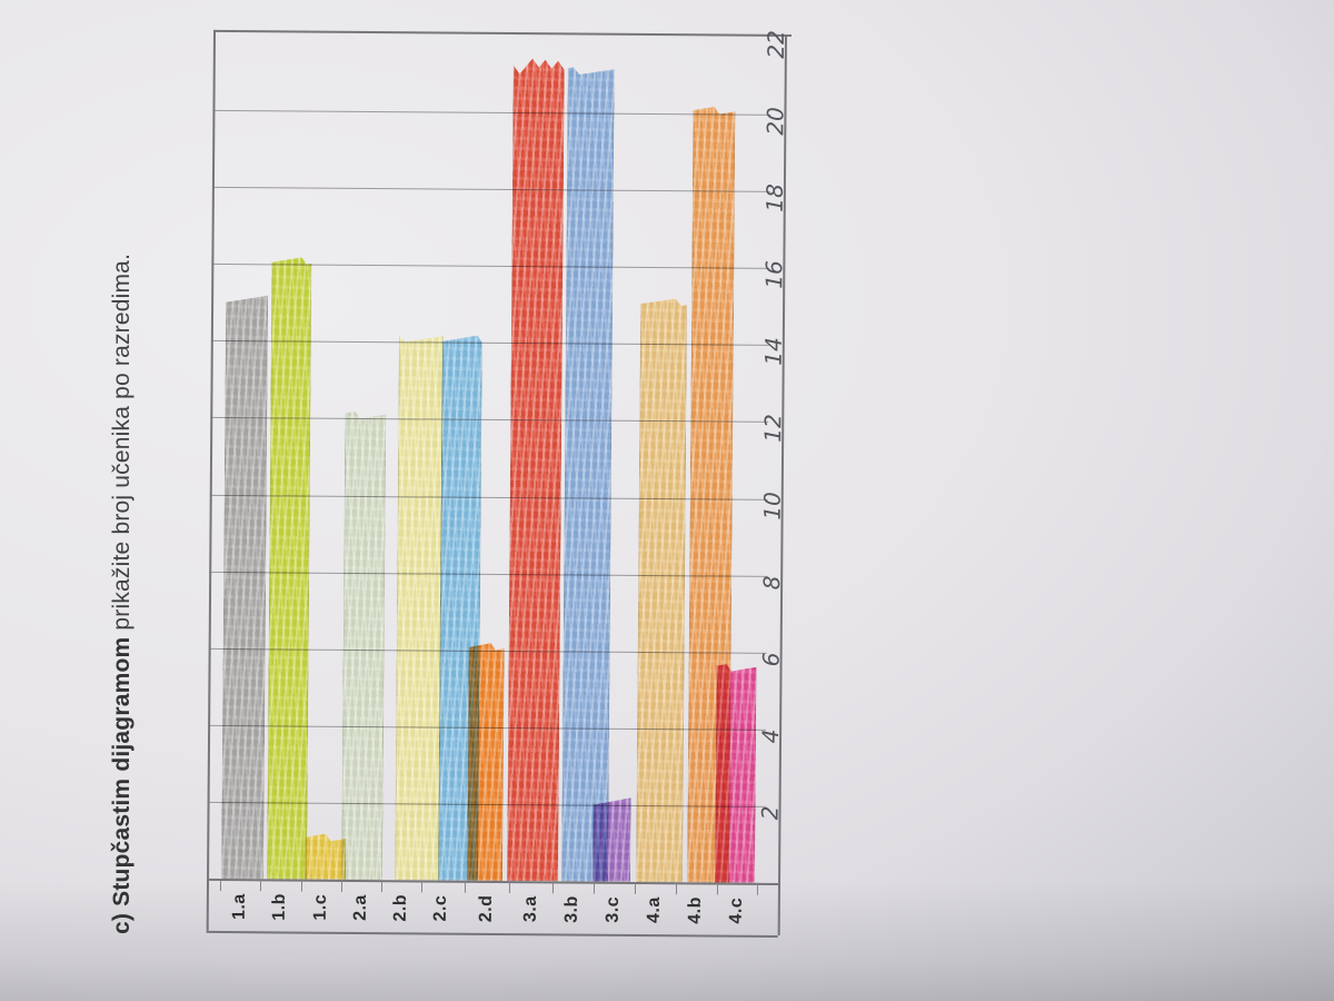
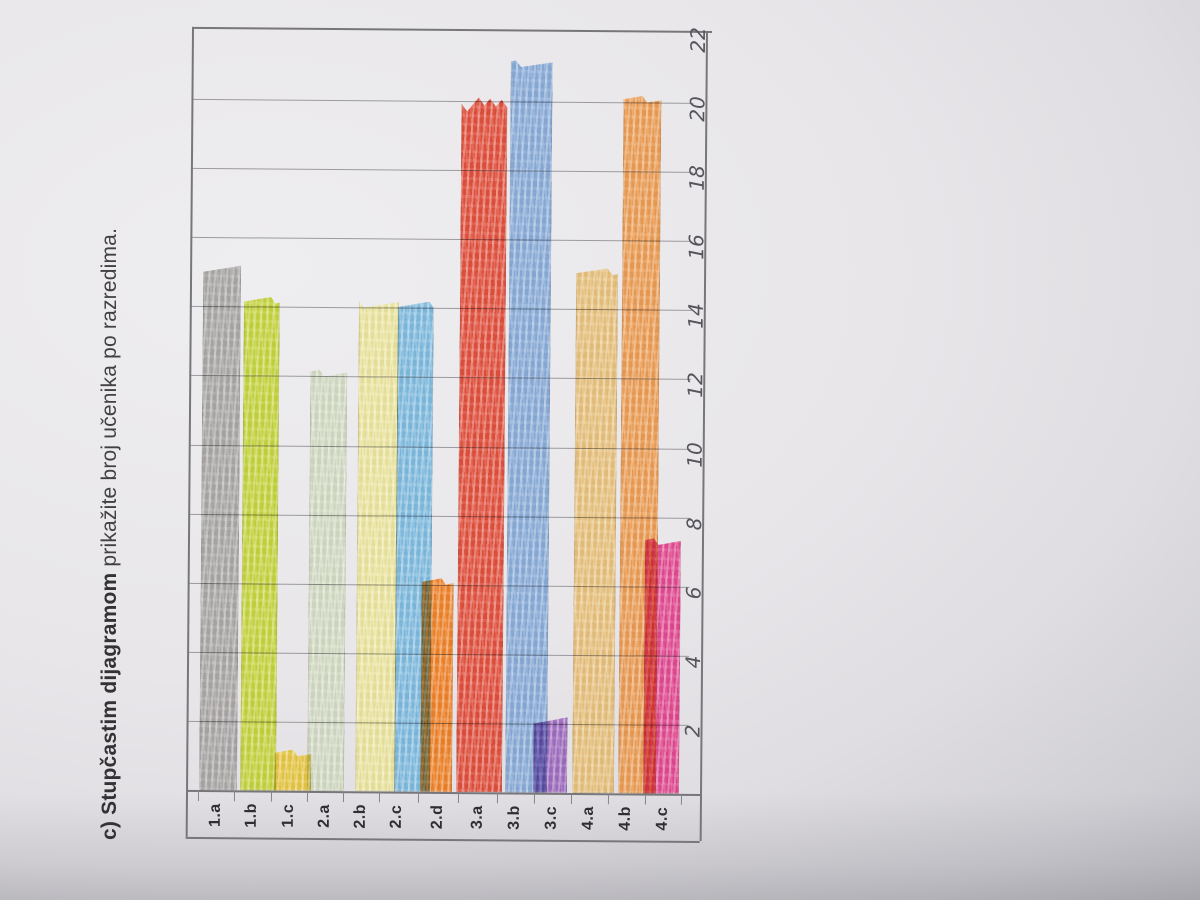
1.b: 16.0 -> 14.1
3.a: 21.0 -> 19.7
4.c: 5.5 -> 7.2
